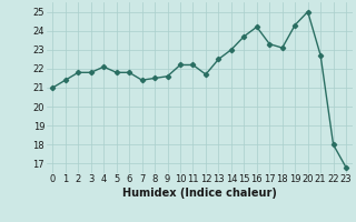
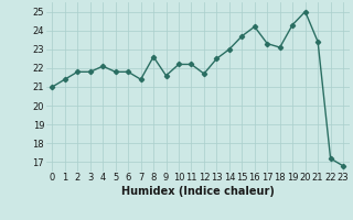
8: 21.5 -> 22.6
21: 22.7 -> 23.4
22: 18.0 -> 17.2
